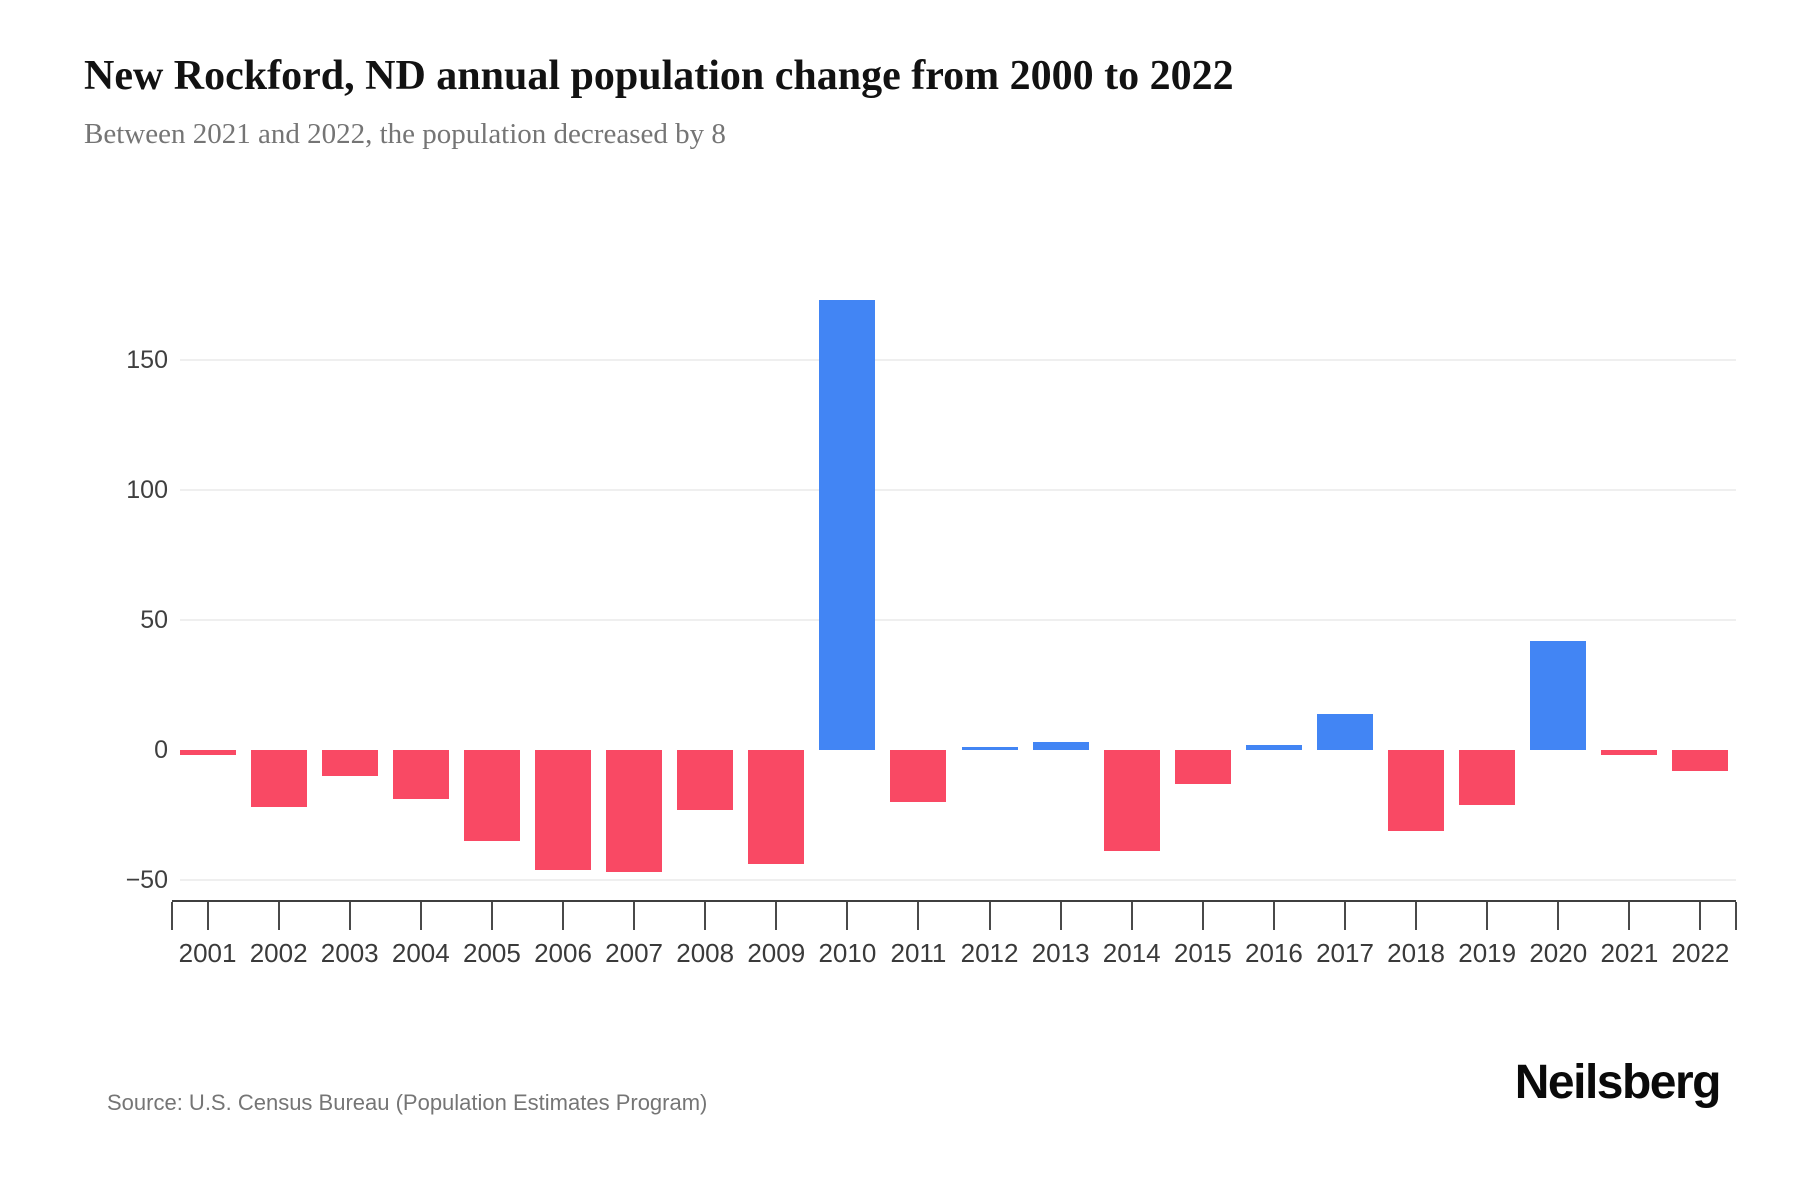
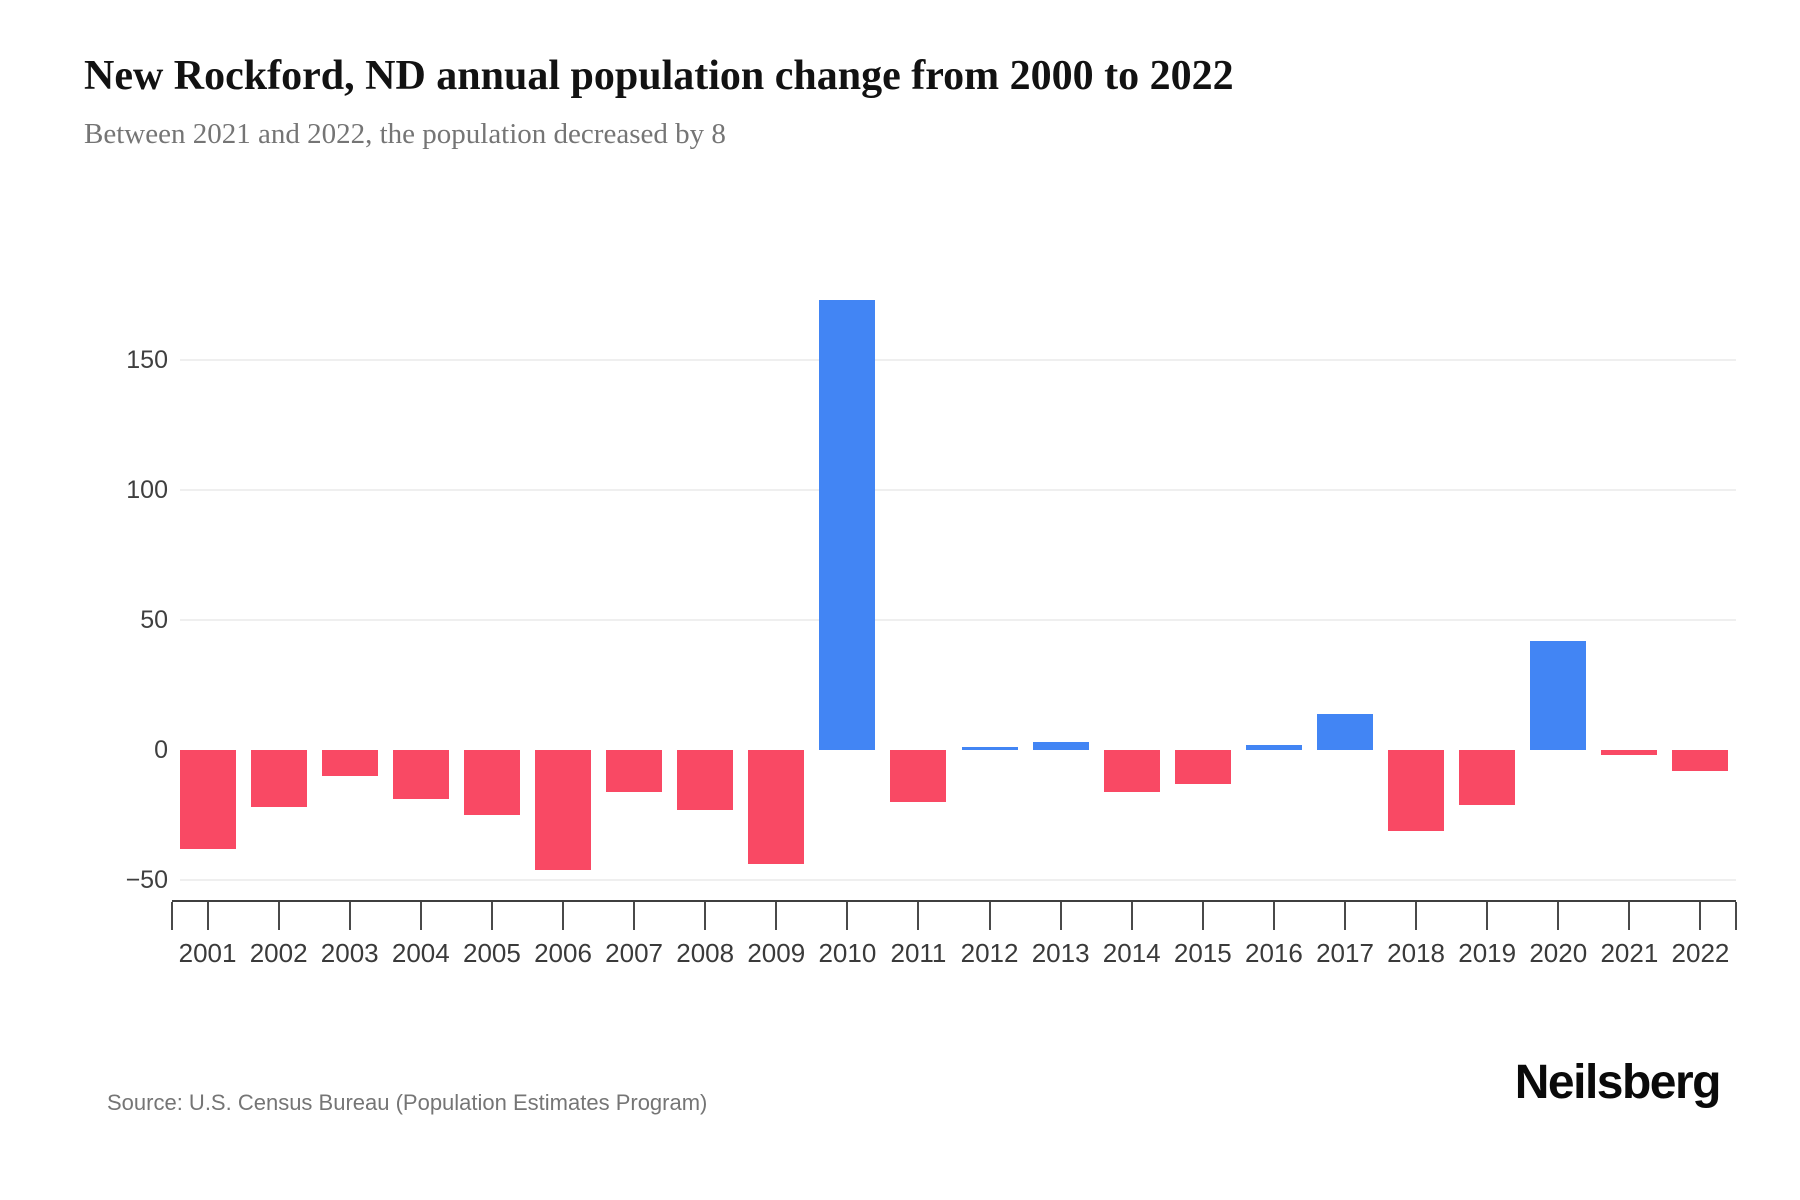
2001: -2 -> -38
2005: -35 -> -25
2007: -47 -> -16
2014: -39 -> -16
